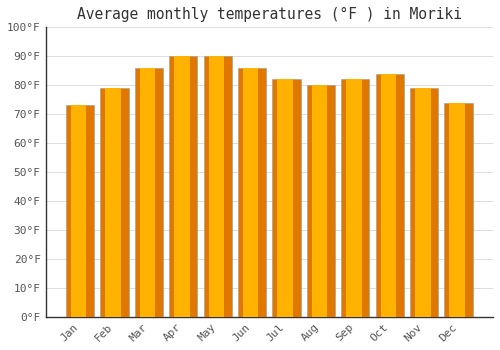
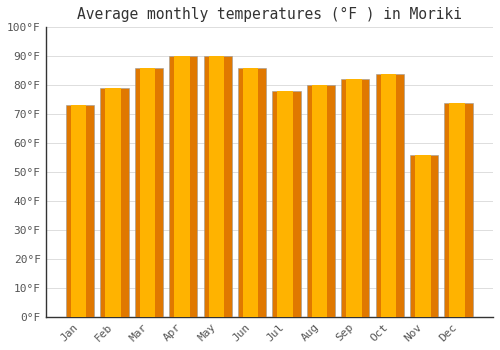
Jul: 82°F -> 78°F
Nov: 79°F -> 56°F
